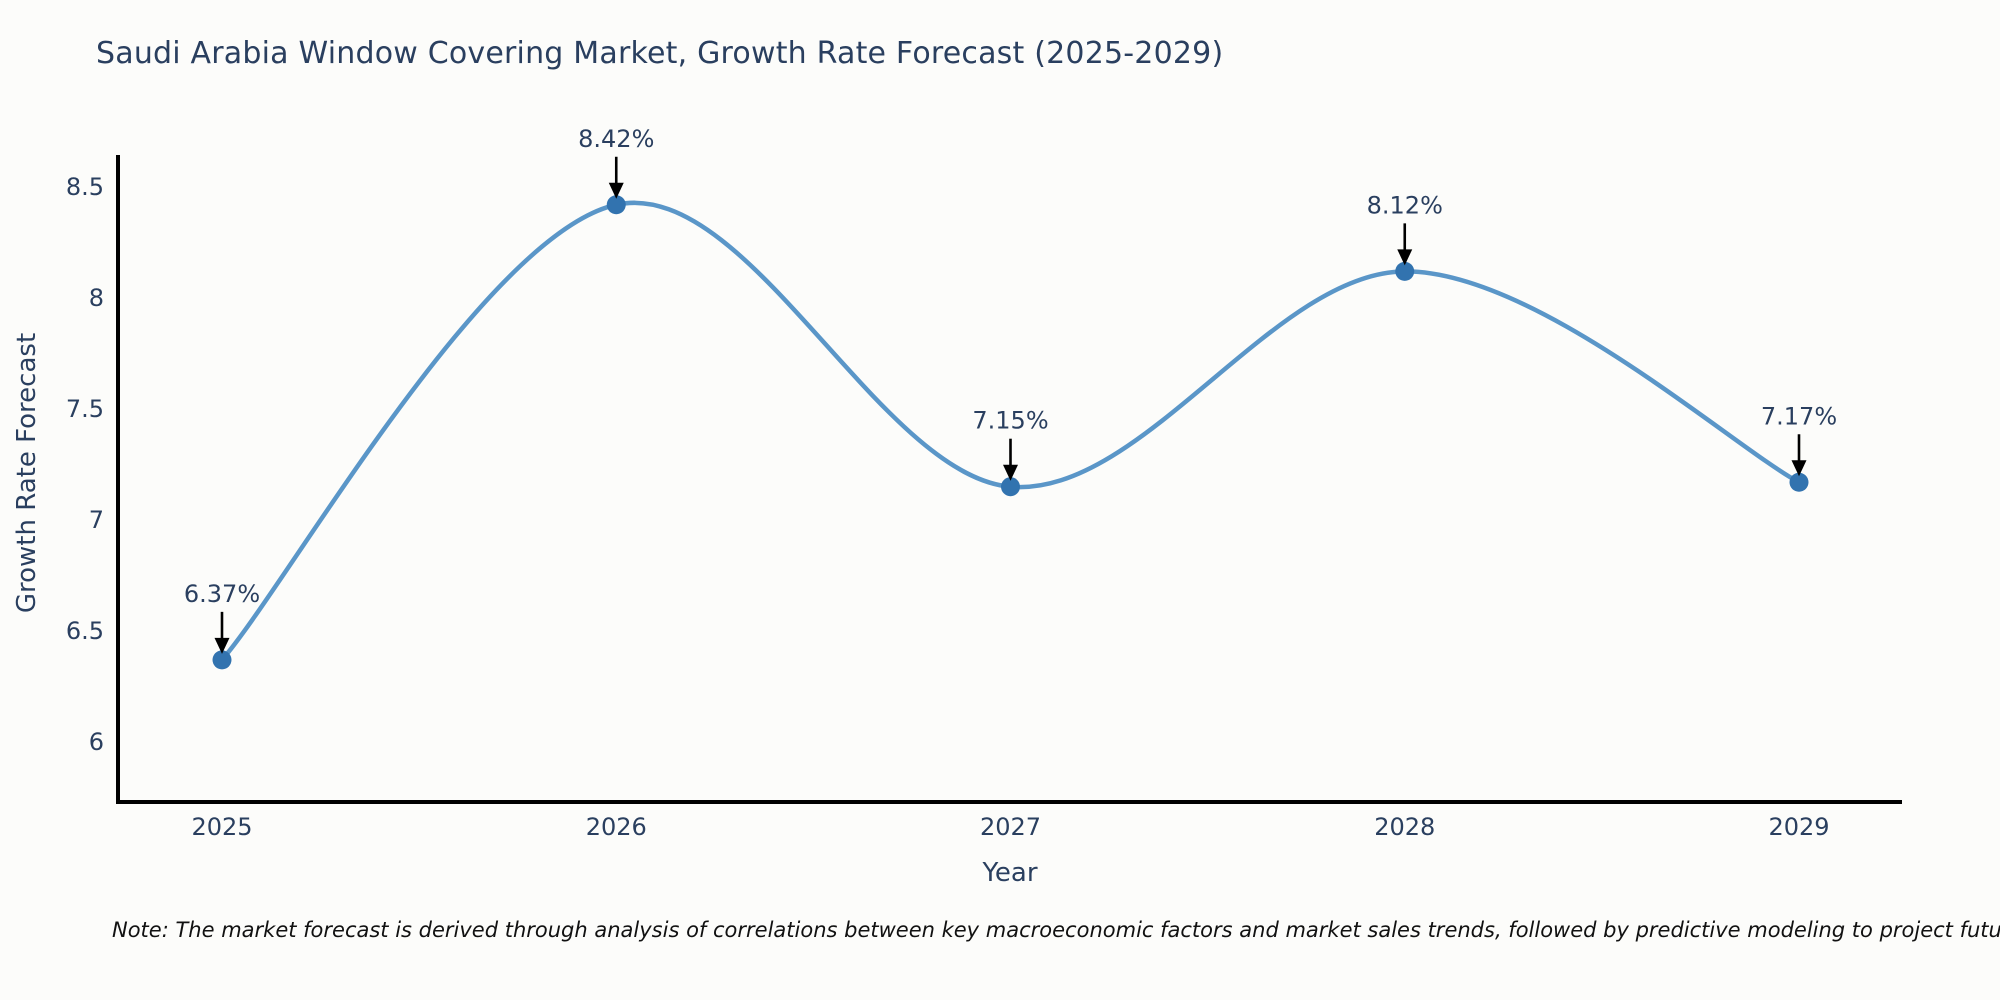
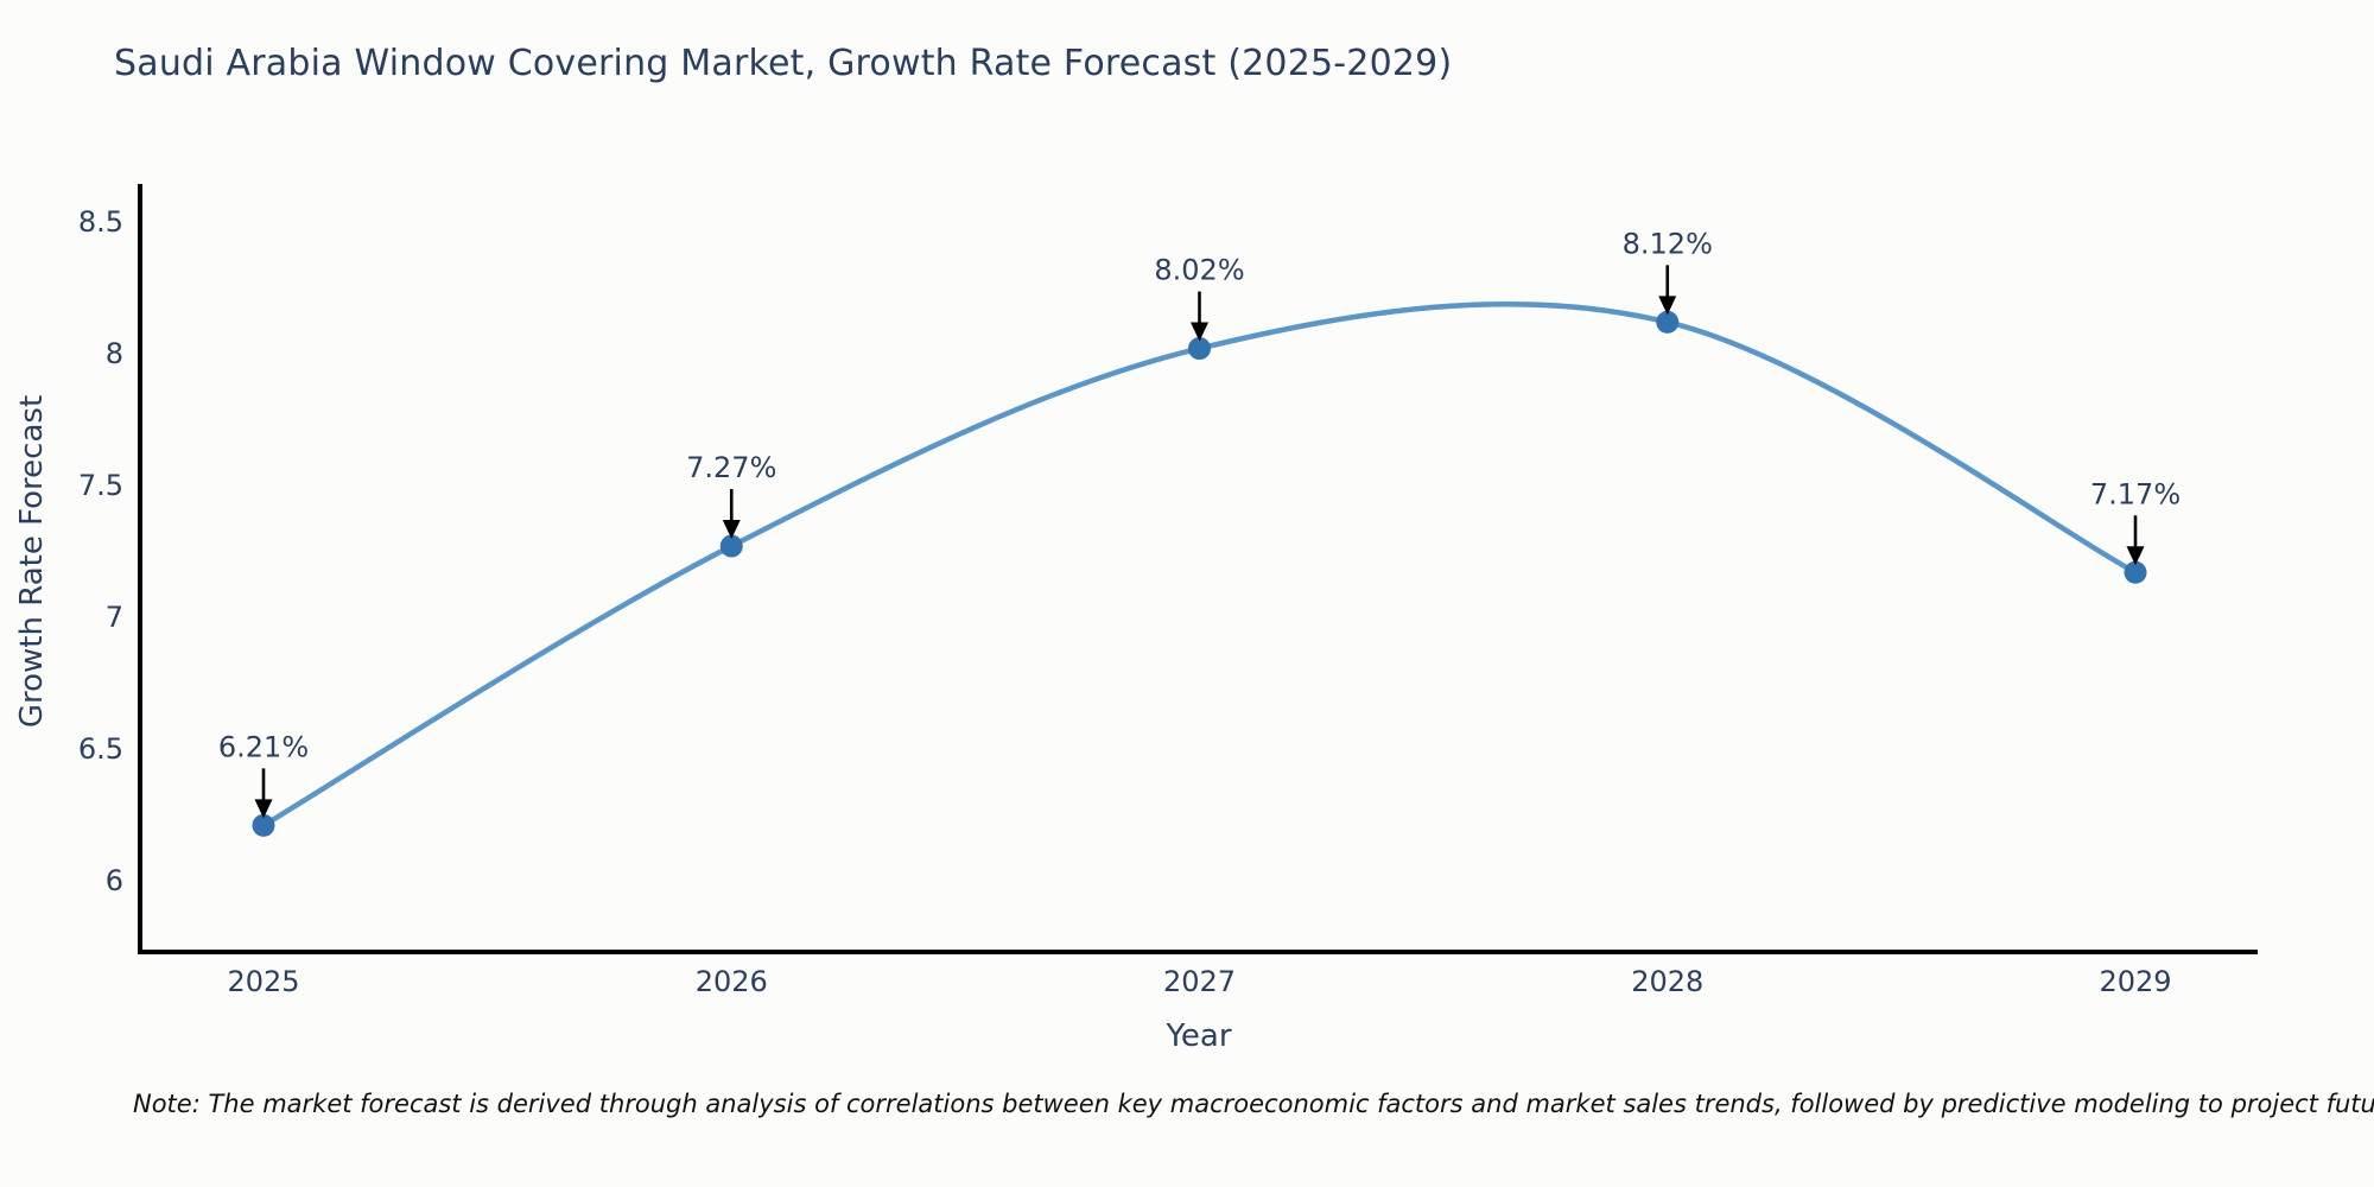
2025: 6.37% -> 6.21%
2026: 8.42% -> 7.27%
2027: 7.15% -> 8.02%
